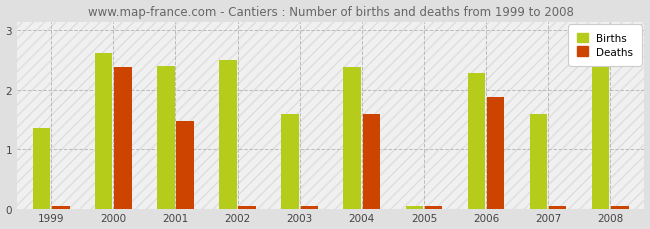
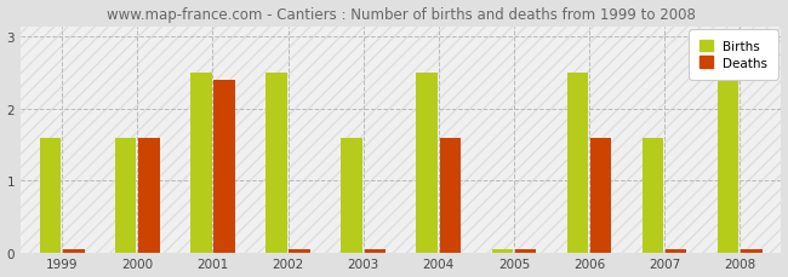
Births/1999: 1.36 -> 1.60
Births/2000: 2.62 -> 1.60
Deaths/2000: 2.38 -> 1.60
Births/2001: 2.40 -> 2.50
Deaths/2001: 1.48 -> 2.40
Births/2004: 2.38 -> 2.50
Births/2006: 2.28 -> 2.50
Deaths/2006: 1.88 -> 1.60
